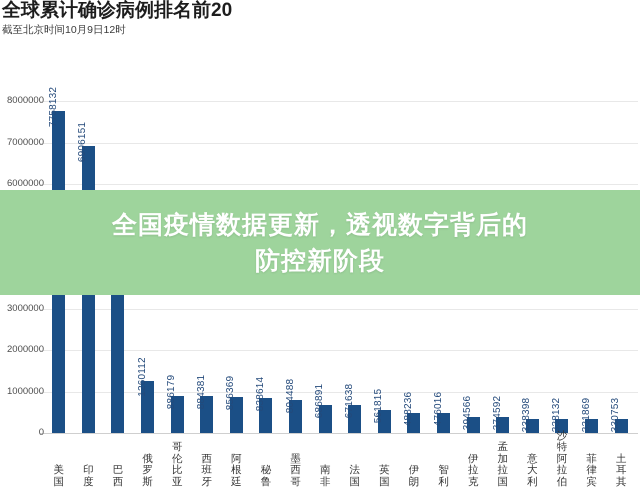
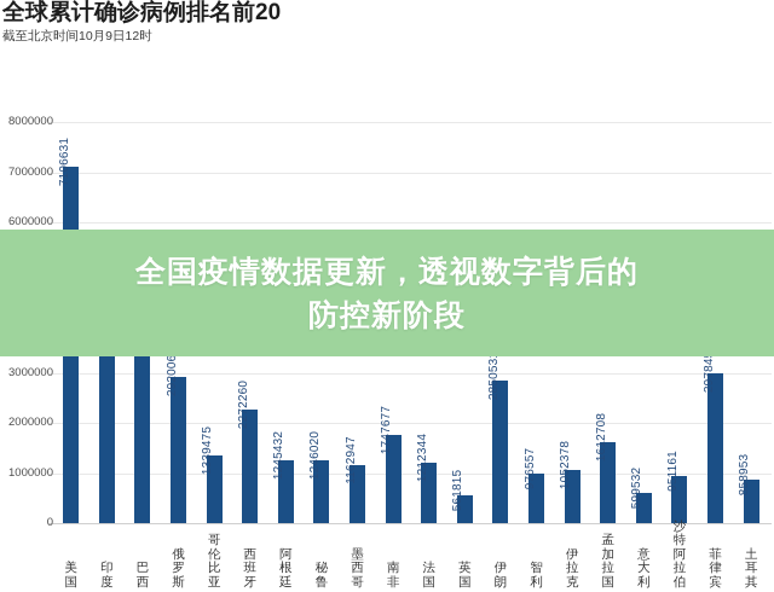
美国: 7758132 -> 7106631
印度: 6906151 -> 5251153
巴西: 5029539 -> 4330553
俄罗斯: 1260112 -> 2920066
哥伦比亚: 886179 -> 1339475
西班牙: 884381 -> 2272260
阿根廷: 856369 -> 1245432
秘鲁: 838614 -> 1246020
墨西哥: 804488 -> 1162947
南非: 686891 -> 1747677
法国: 671638 -> 1212344
伊朗: 488236 -> 2850531
智利: 476016 -> 976557
伊拉克: 394566 -> 1052378
孟加拉国: 374592 -> 1612708
意大利: 338398 -> 599532
沙特阿拉伯: 338132 -> 951161
菲律宾: 331869 -> 2978455
土耳其: 330753 -> 858953
